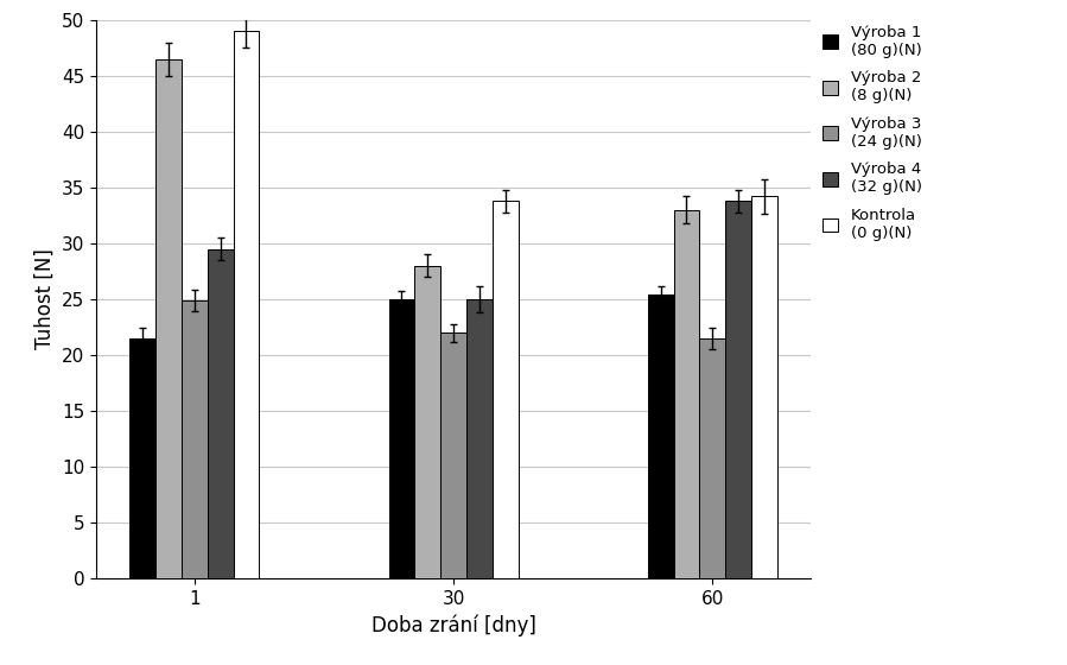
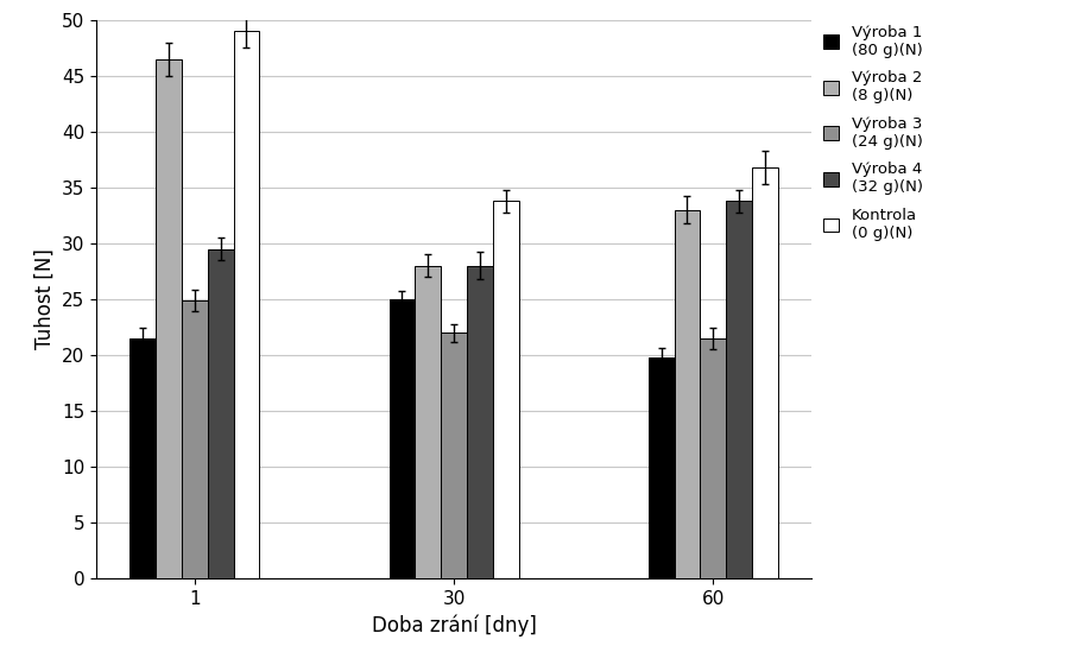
Výroba 4 (32 g)(N)/30: 25.0 -> 28.0
Výroba 1 (80 g)(N)/60: 25.4 -> 19.8
Kontrola (0 g)(N)/60: 34.2 -> 36.8
